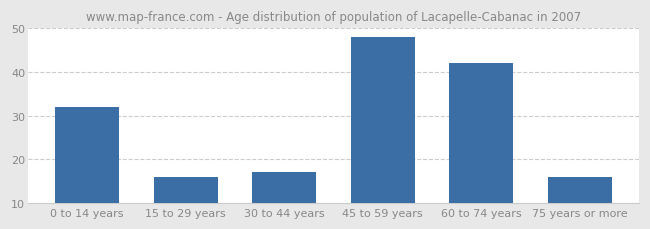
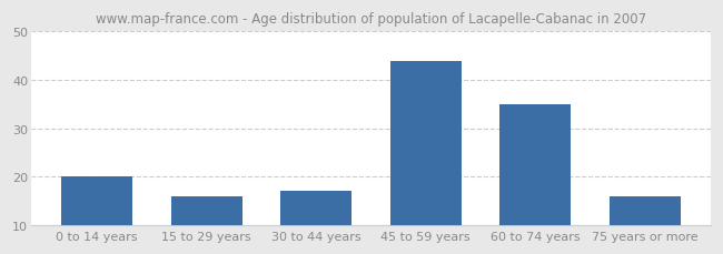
0 to 14 years: 32 -> 20
45 to 59 years: 48 -> 44
60 to 74 years: 42 -> 35
